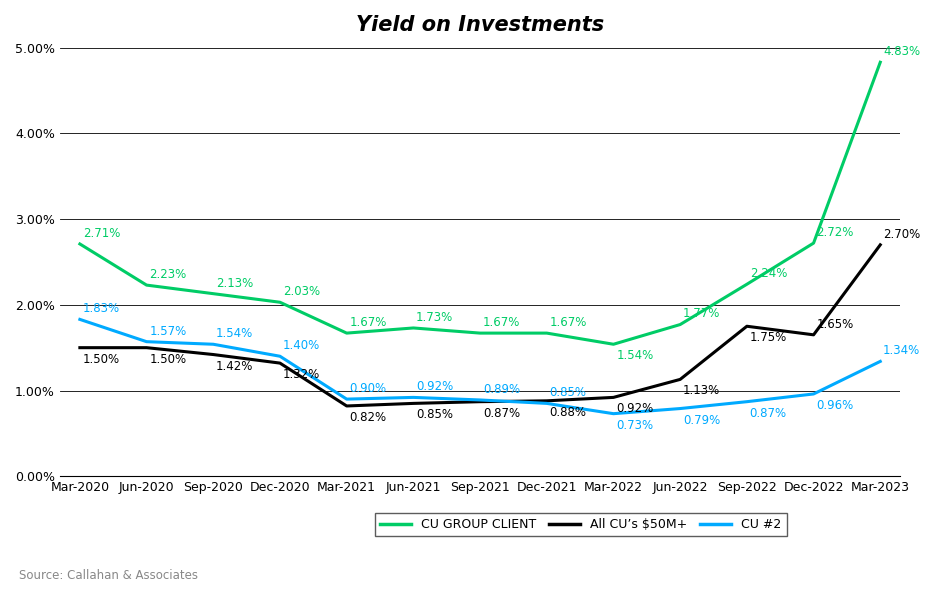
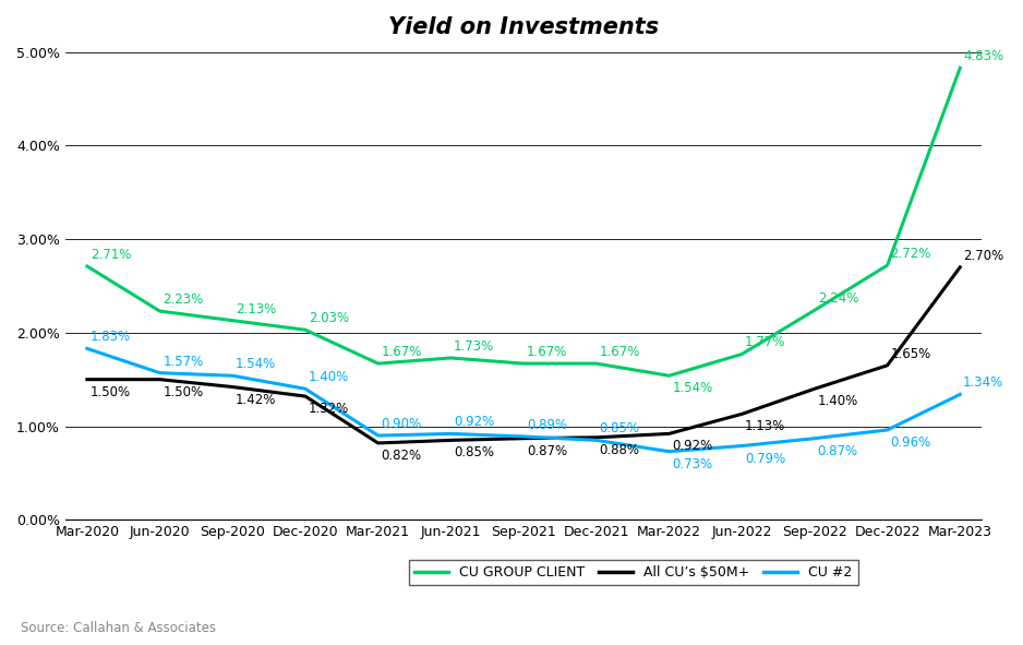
All CU’s $50M+/Sep-2022: 1.75% -> 1.40%
